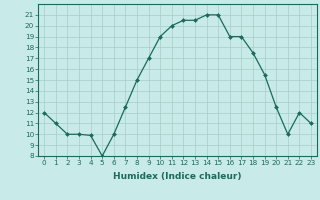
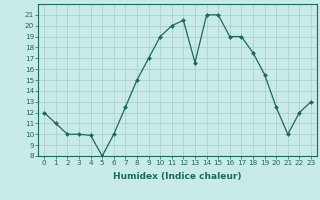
13: 20.5 -> 16.6
23: 11.0 -> 13.0
